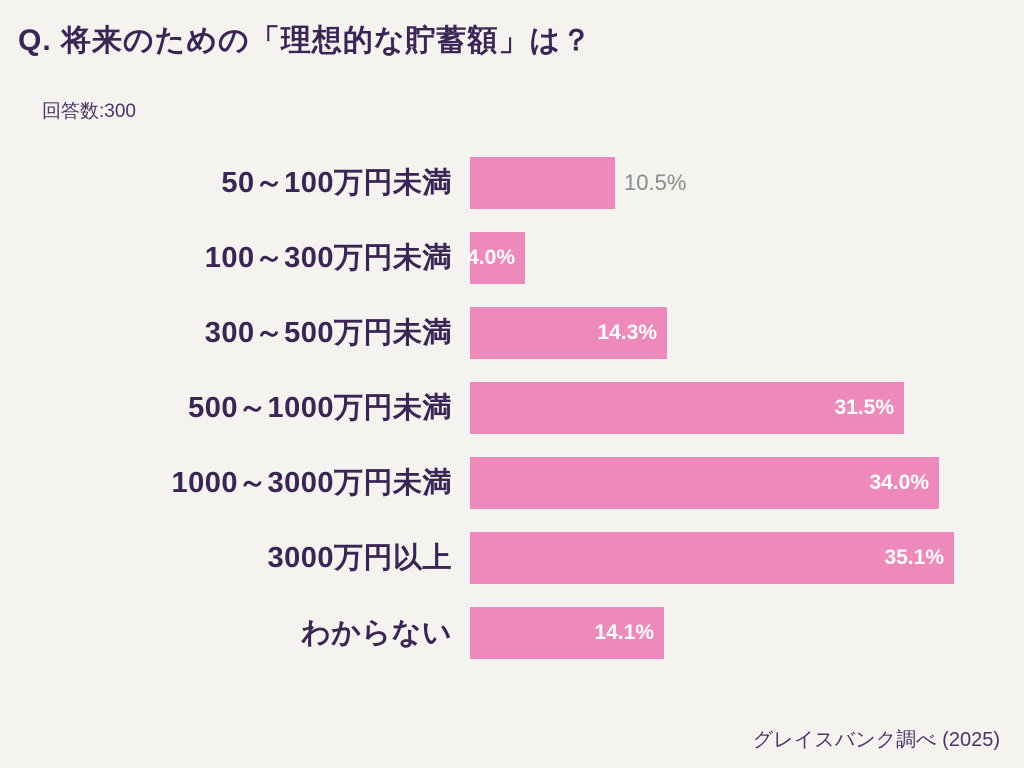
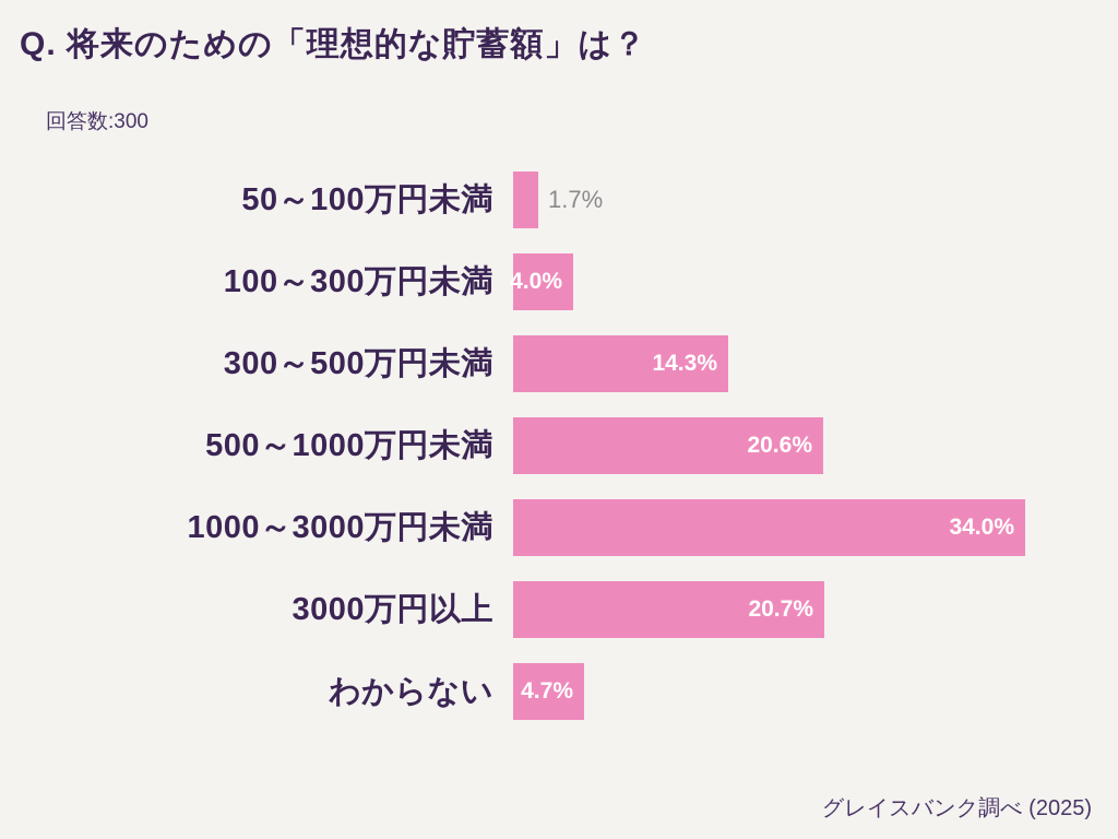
50～100万円未満: 10.5% -> 1.7%
500～1000万円未満: 31.5% -> 20.6%
3000万円以上: 35.1% -> 20.7%
わからない: 14.1% -> 4.7%
